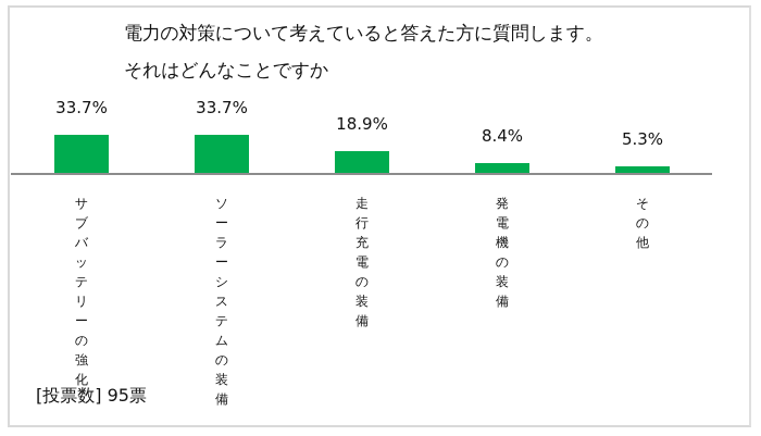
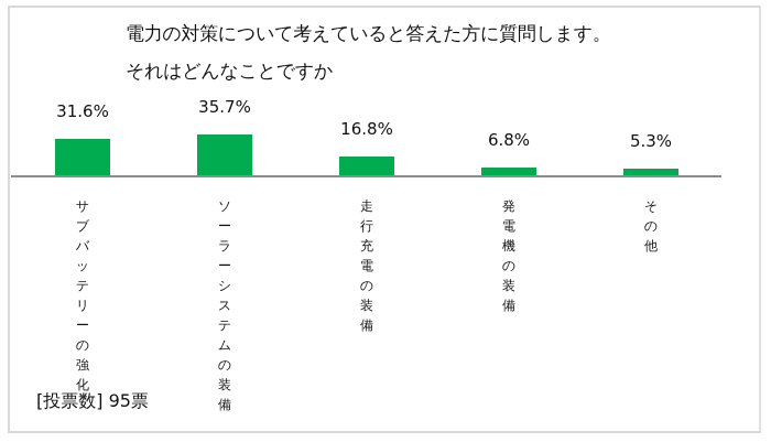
サブバッテリーの強化: 33.7% -> 31.6%
ソーラーシステムの装備: 33.7% -> 35.7%
走行充電の装備: 18.9% -> 16.8%
発電機の装備: 8.4% -> 6.8%
